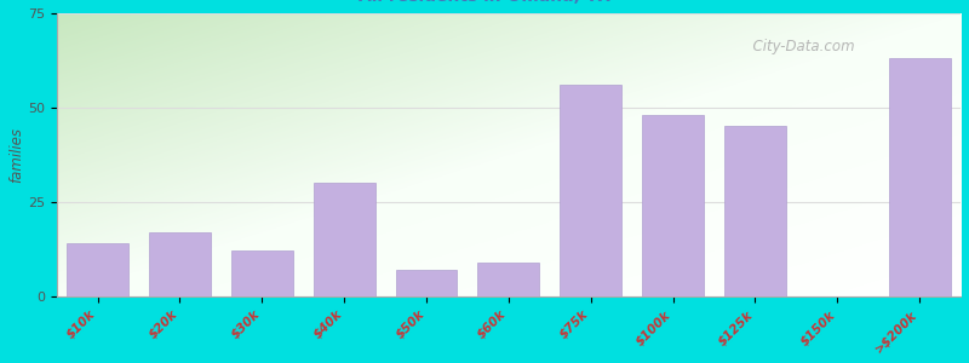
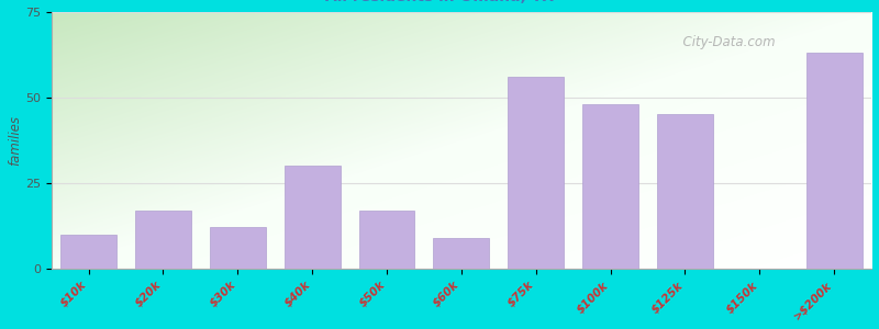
$10k: 14 -> 10
$50k: 7 -> 17
